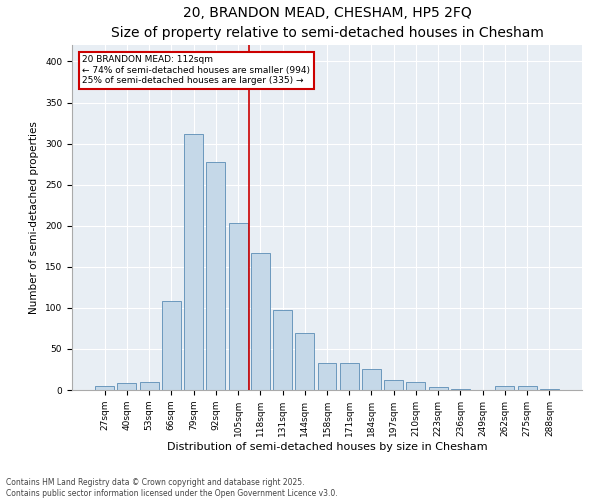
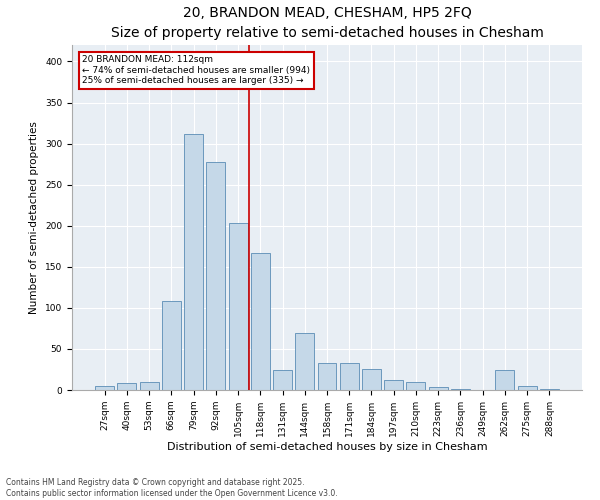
131sqm: 97 -> 24
262sqm: 5 -> 24
